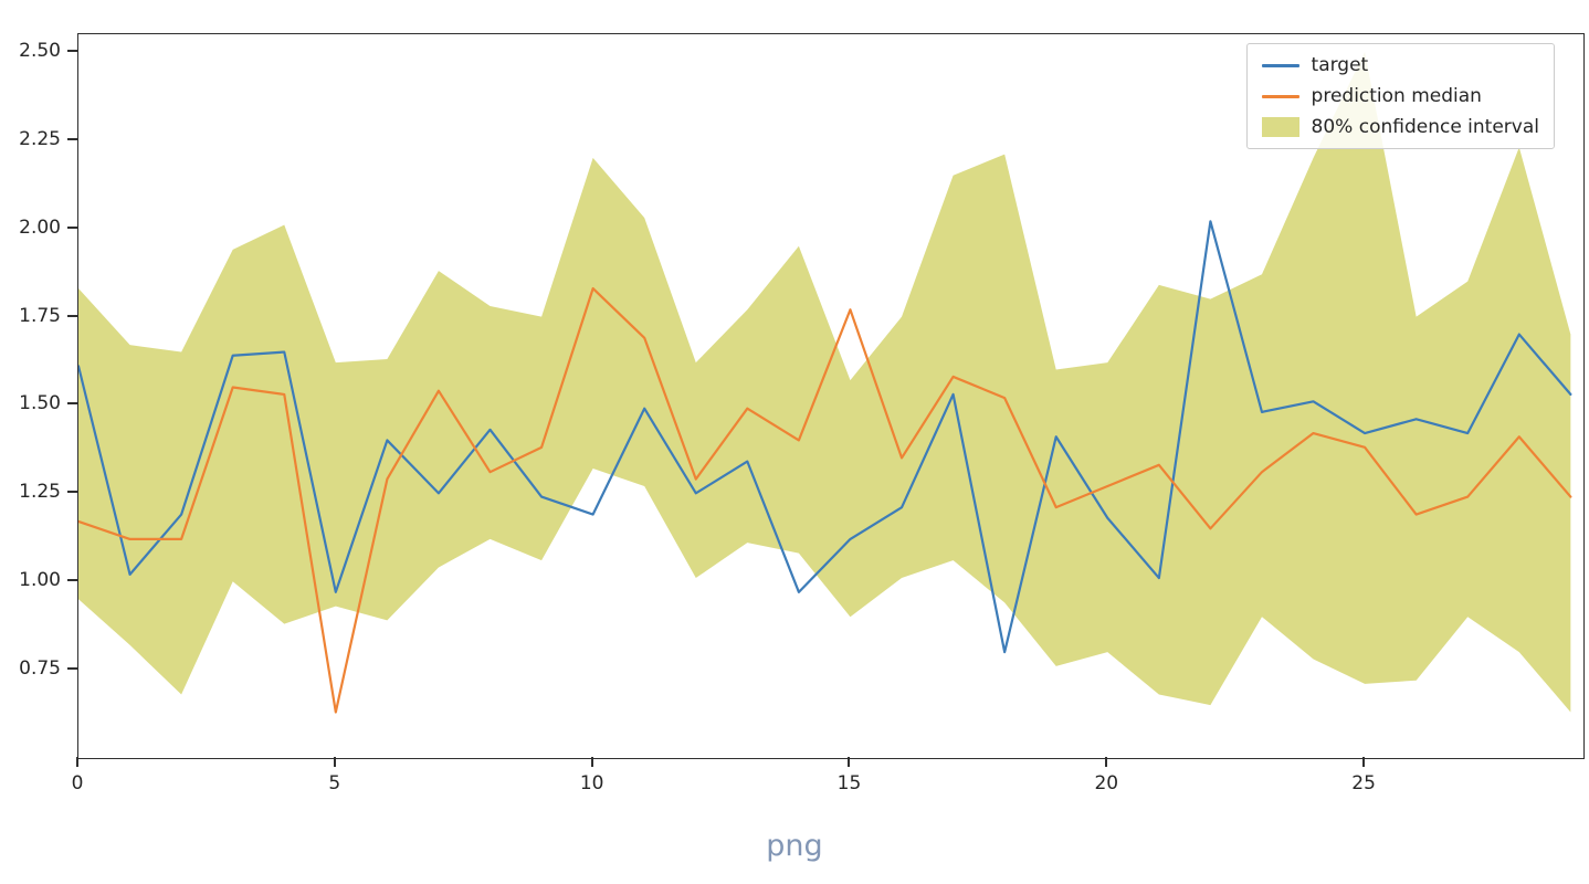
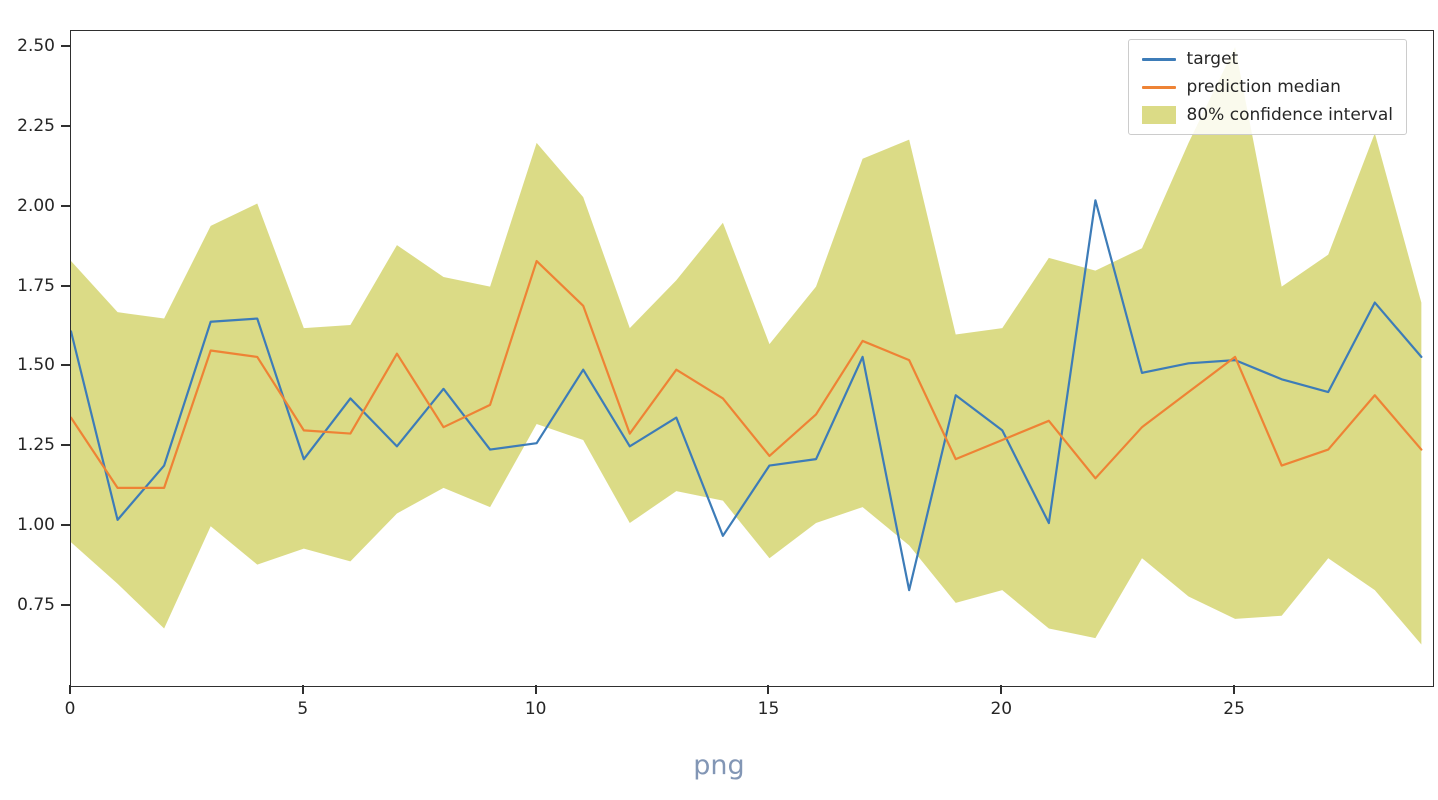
prediction median/0: 1.17 -> 1.34
target/5: 0.97 -> 1.21
prediction median/5: 0.63 -> 1.30
target/10: 1.19 -> 1.26
target/15: 1.12 -> 1.19
prediction median/15: 1.77 -> 1.22
target/20: 1.18 -> 1.30
target/25: 1.42 -> 1.52
prediction median/25: 1.38 -> 1.53
